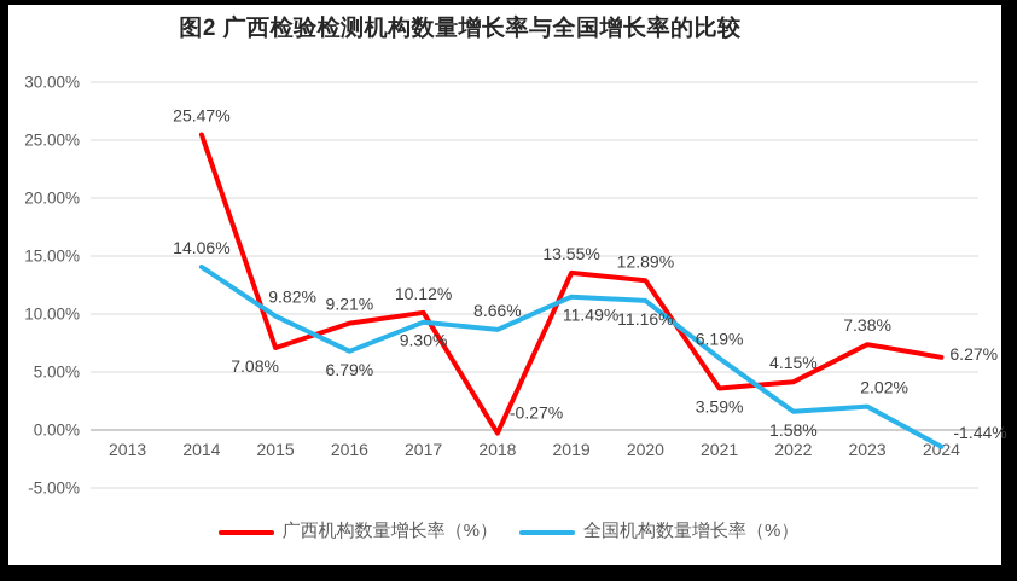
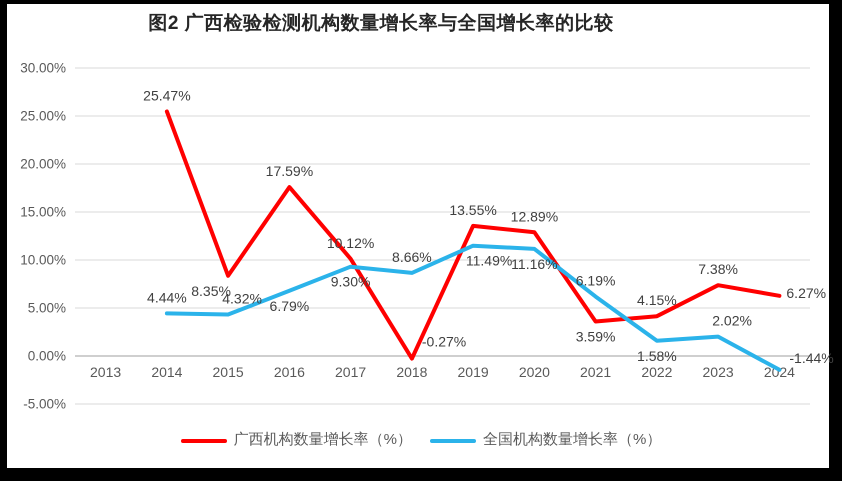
全国机构数量增长率（%）/2014: 14.06% -> 4.44%
广西机构数量增长率（%）/2015: 7.08% -> 8.35%
全国机构数量增长率（%）/2015: 9.82% -> 4.32%
广西机构数量增长率（%）/2016: 9.21% -> 17.59%
